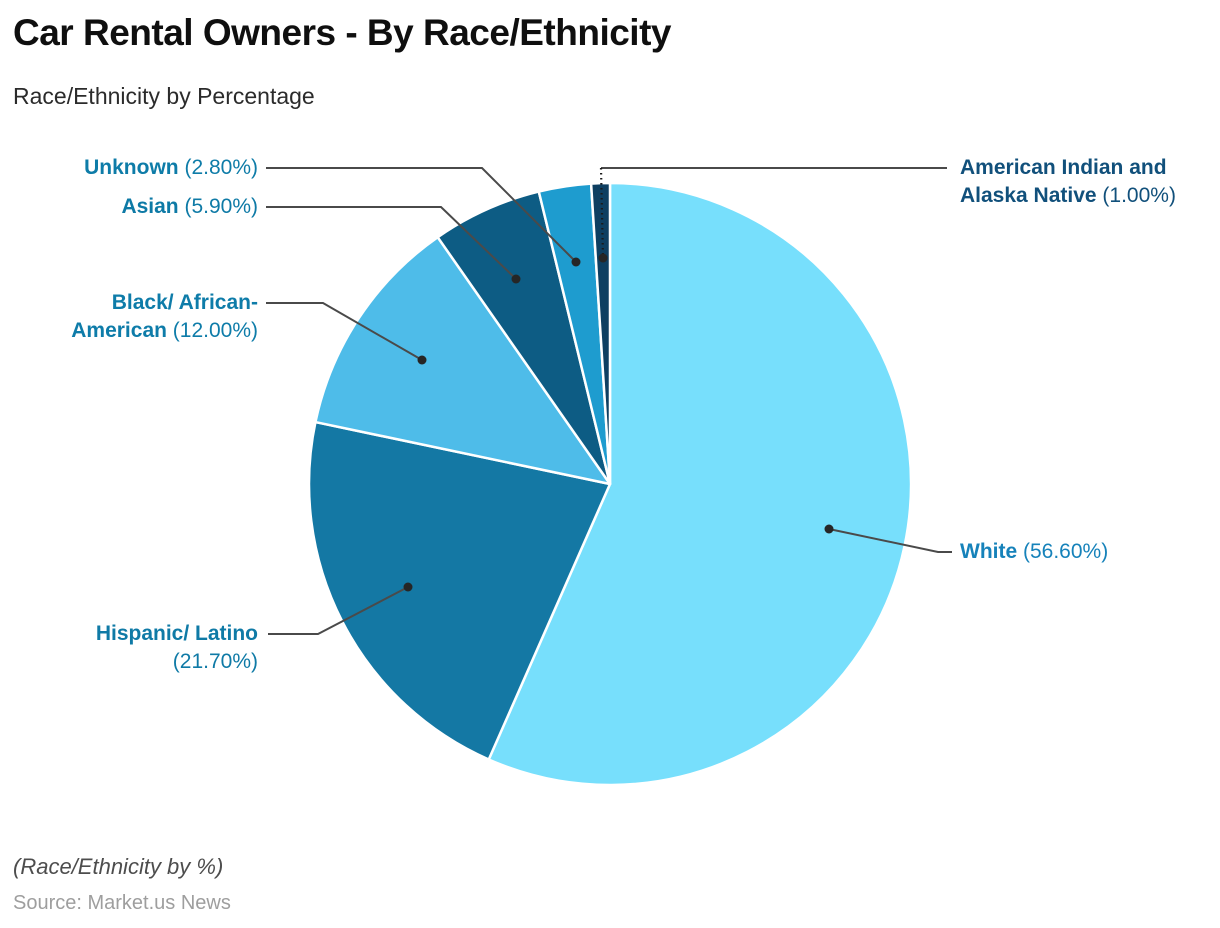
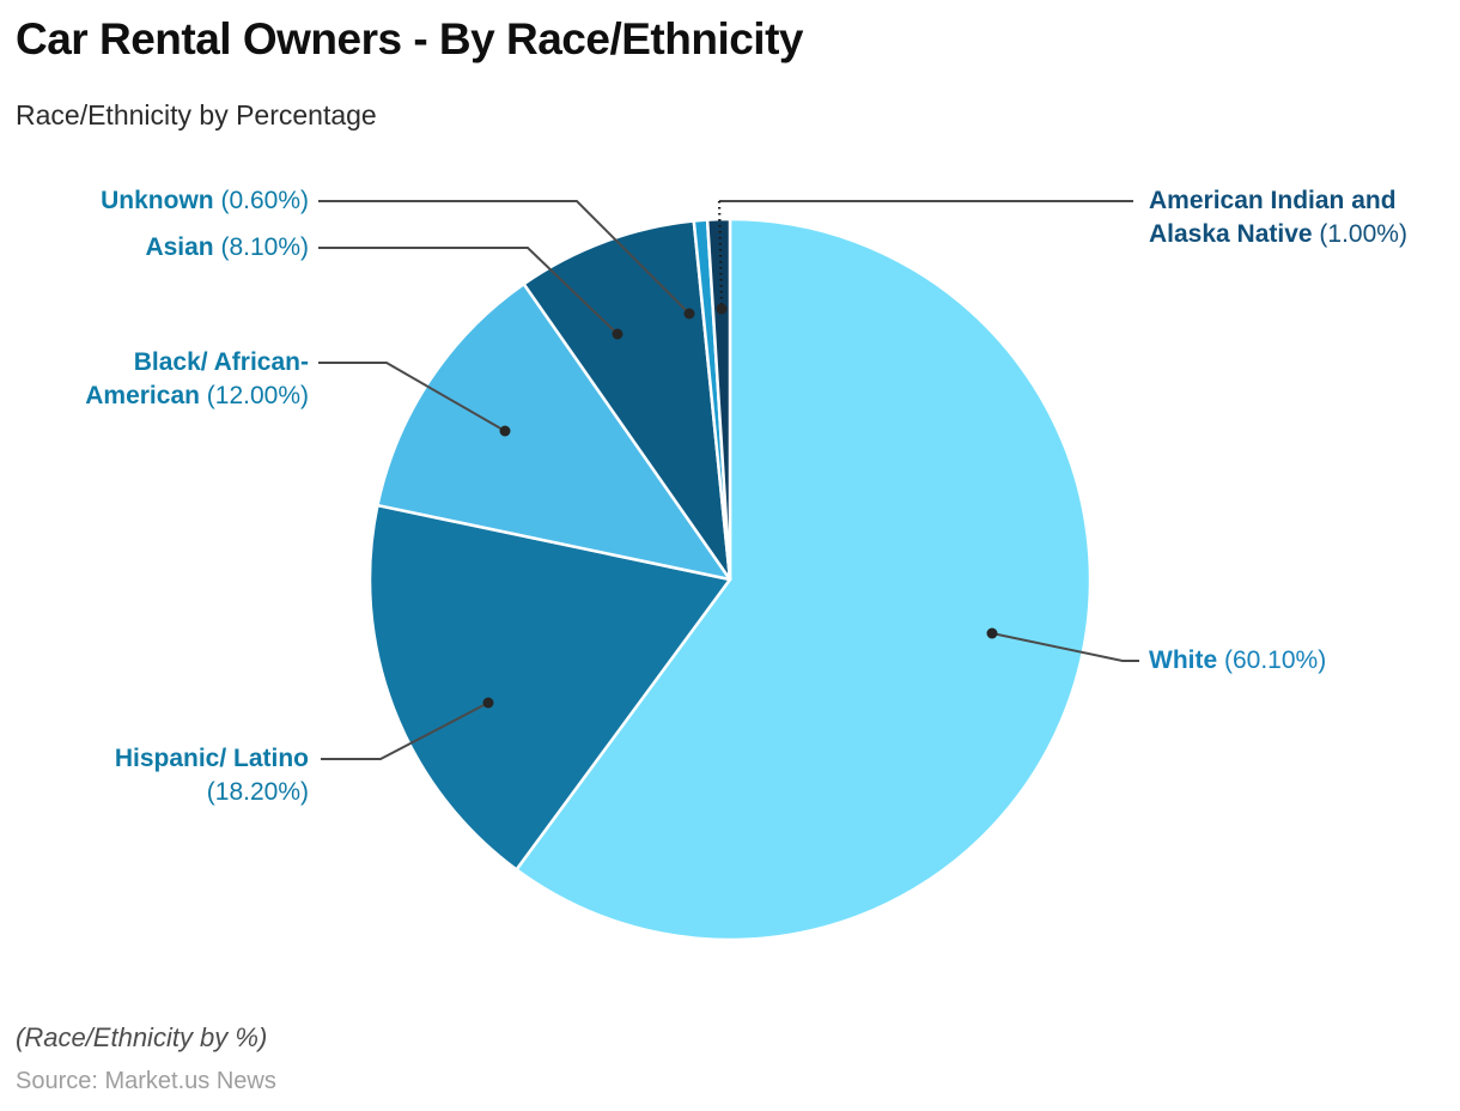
White: 56.60% -> 60.10%
Hispanic/ Latino: 21.70% -> 18.20%
Asian: 5.90% -> 8.10%
Unknown: 2.80% -> 0.60%
